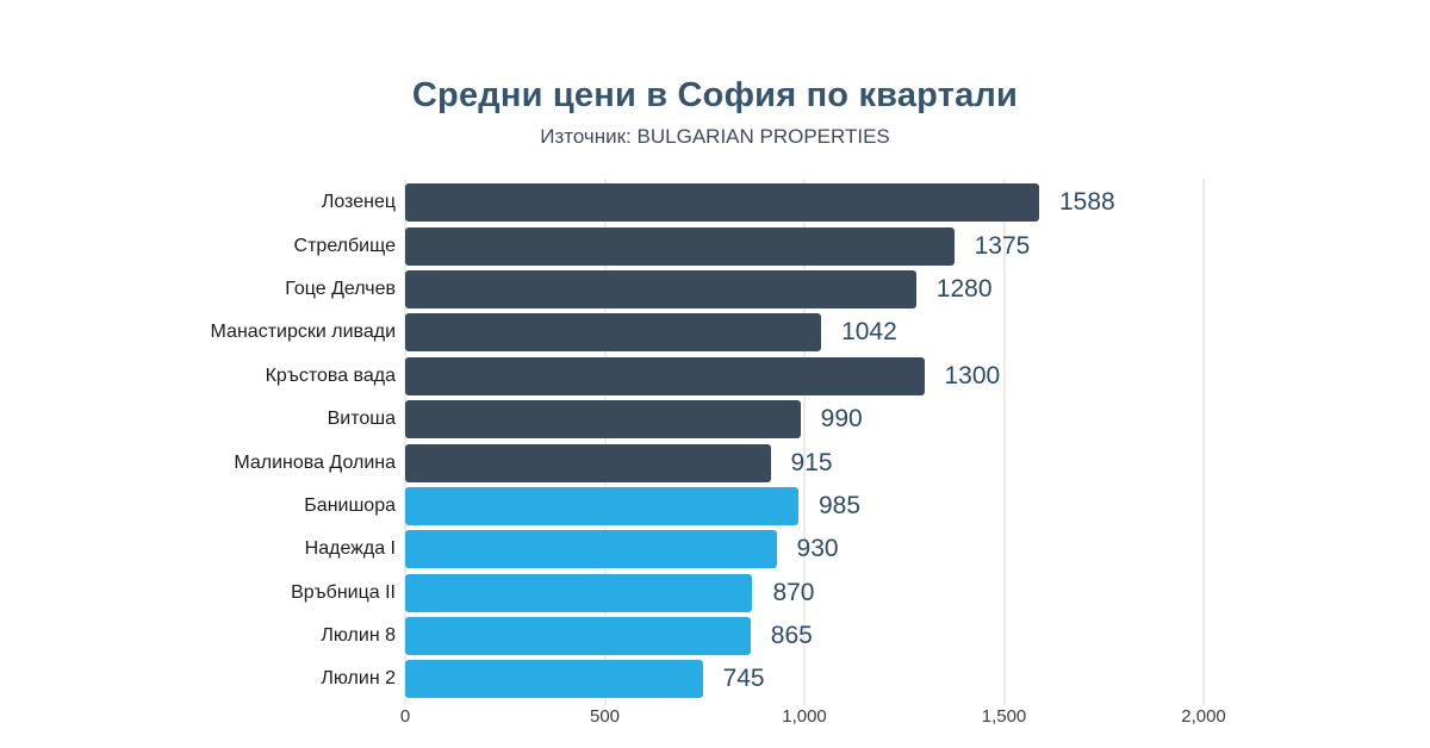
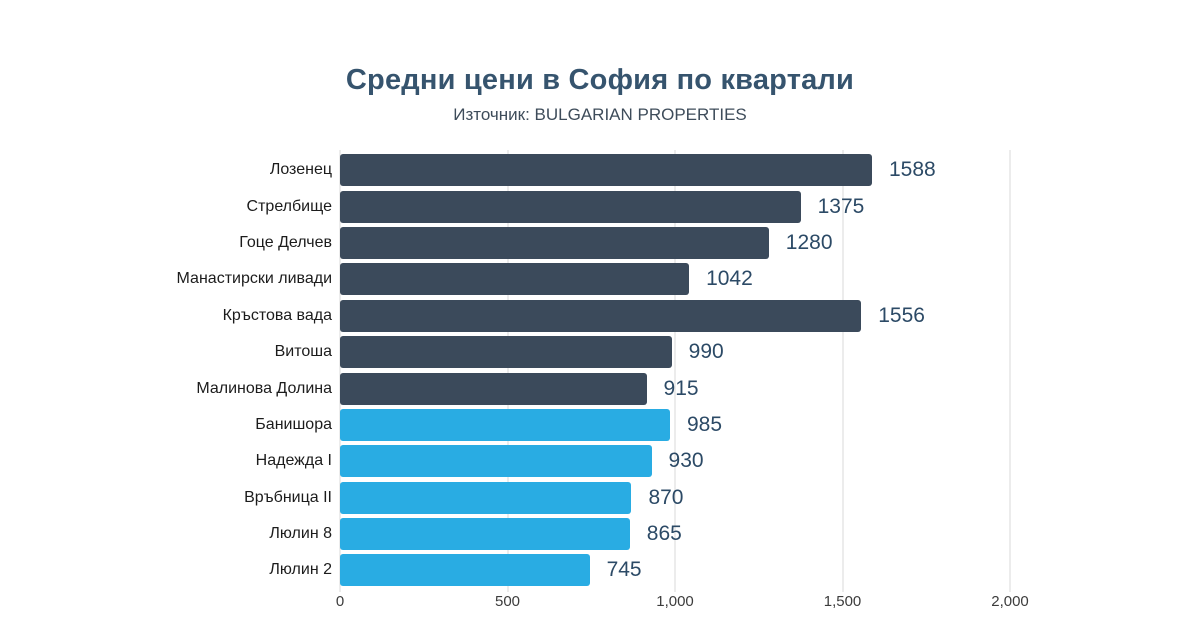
Кръстова вада: 1300 -> 1556
